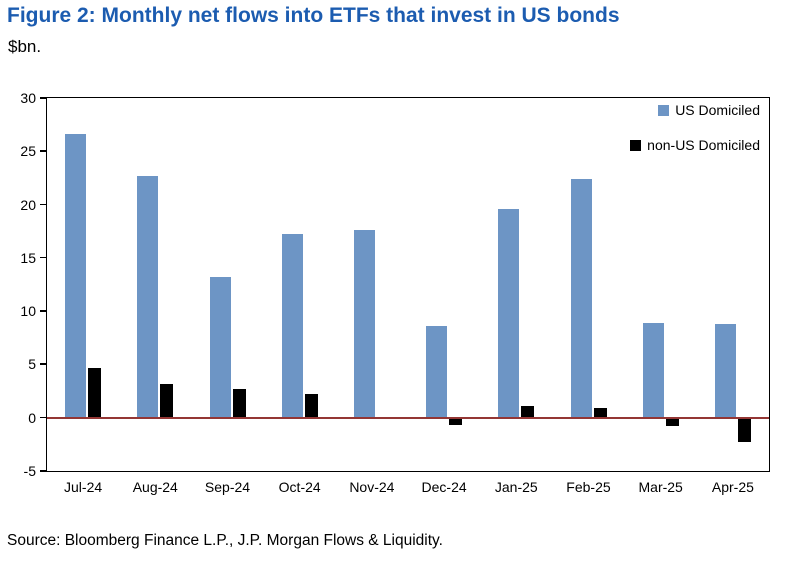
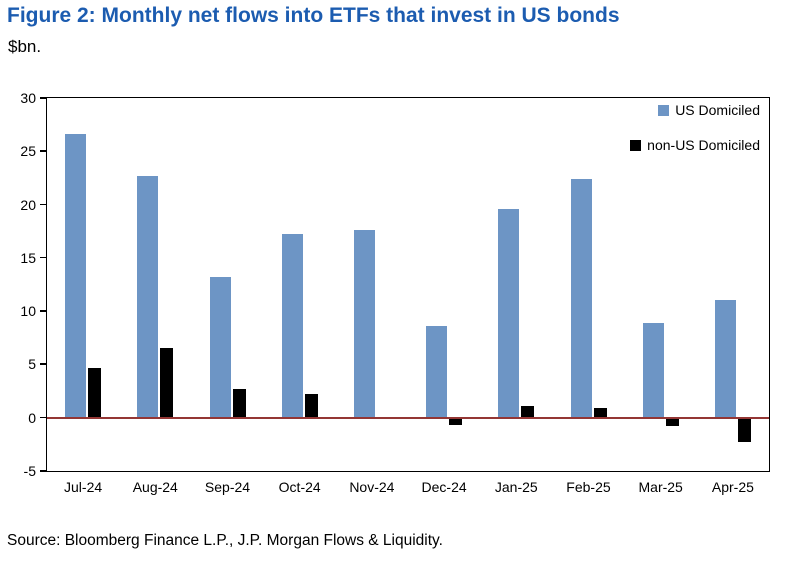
non-US Domiciled/Aug-24: 3.2 -> 6.5
US Domiciled/Apr-25: 8.8 -> 11.0
